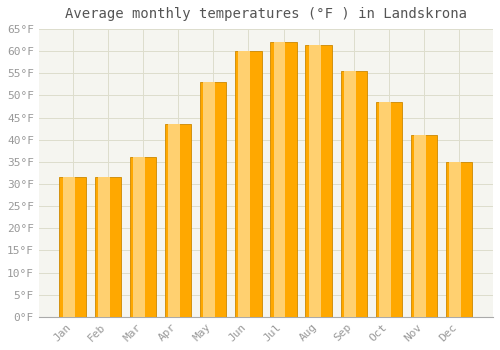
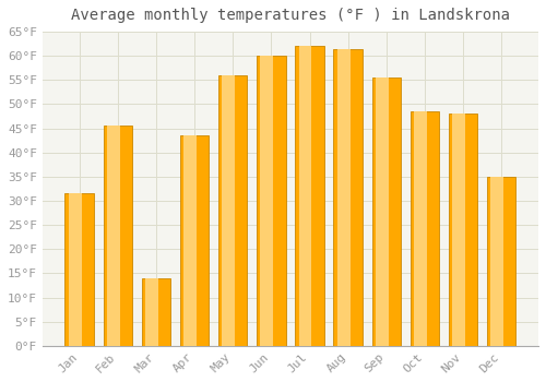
Feb: 31.5°F -> 45.5°F
Mar: 36.0°F -> 14.0°F
May: 53.0°F -> 56.0°F
Nov: 41.0°F -> 48.0°F
